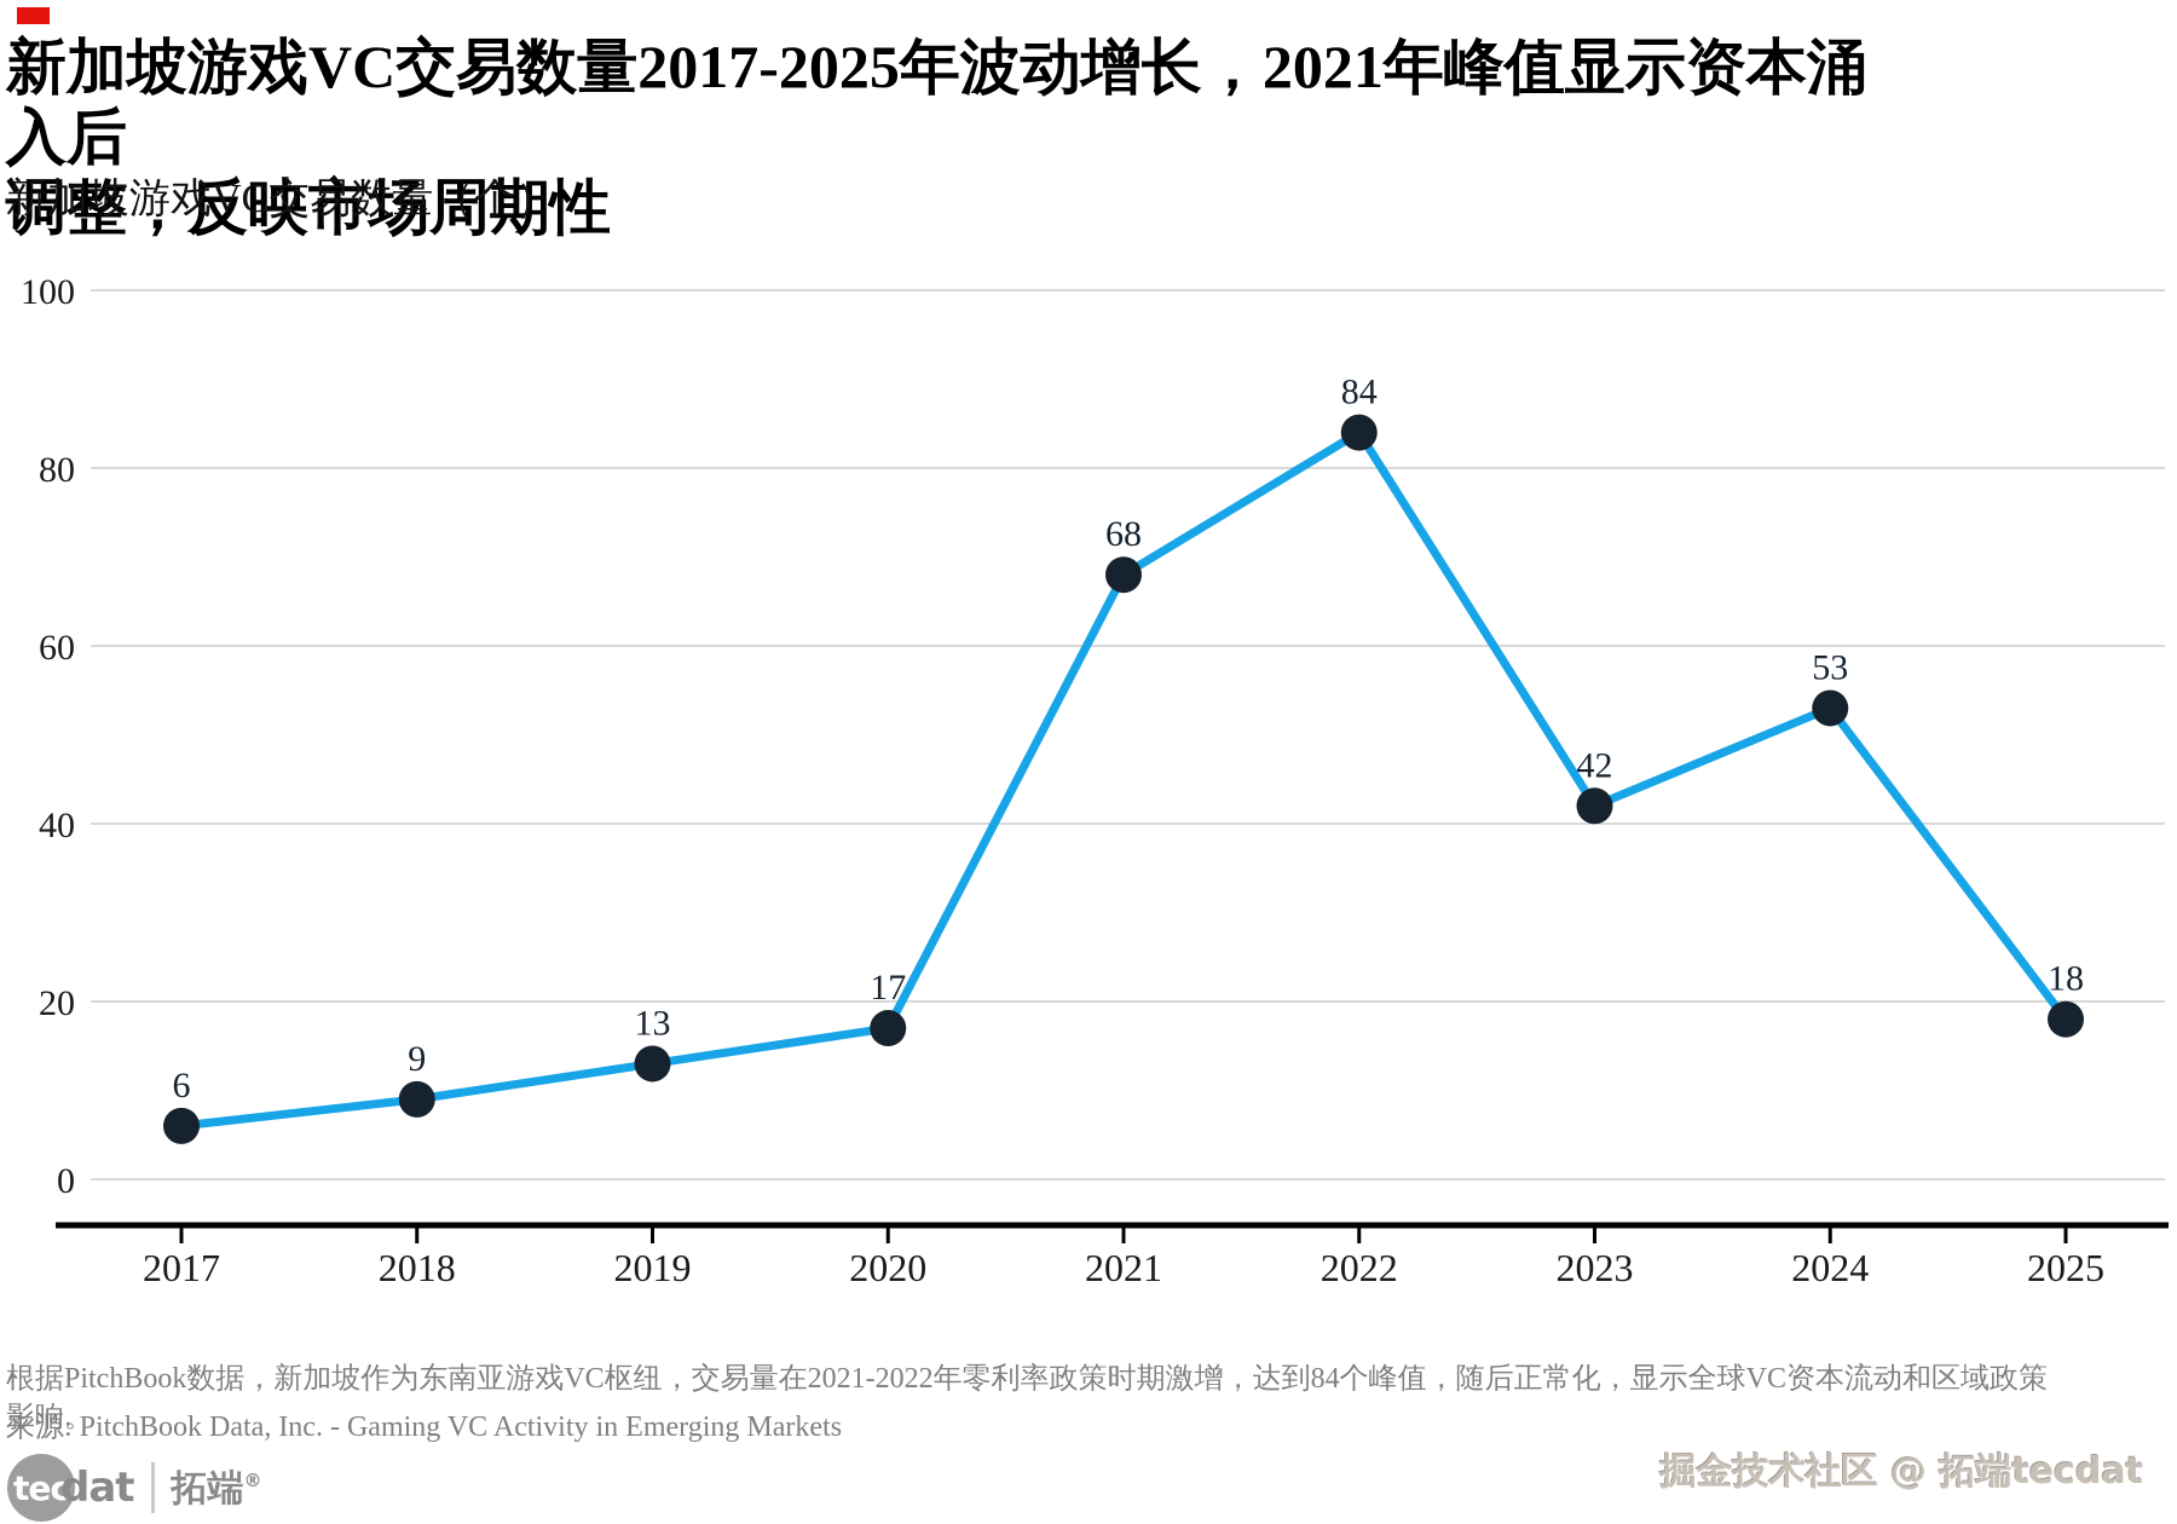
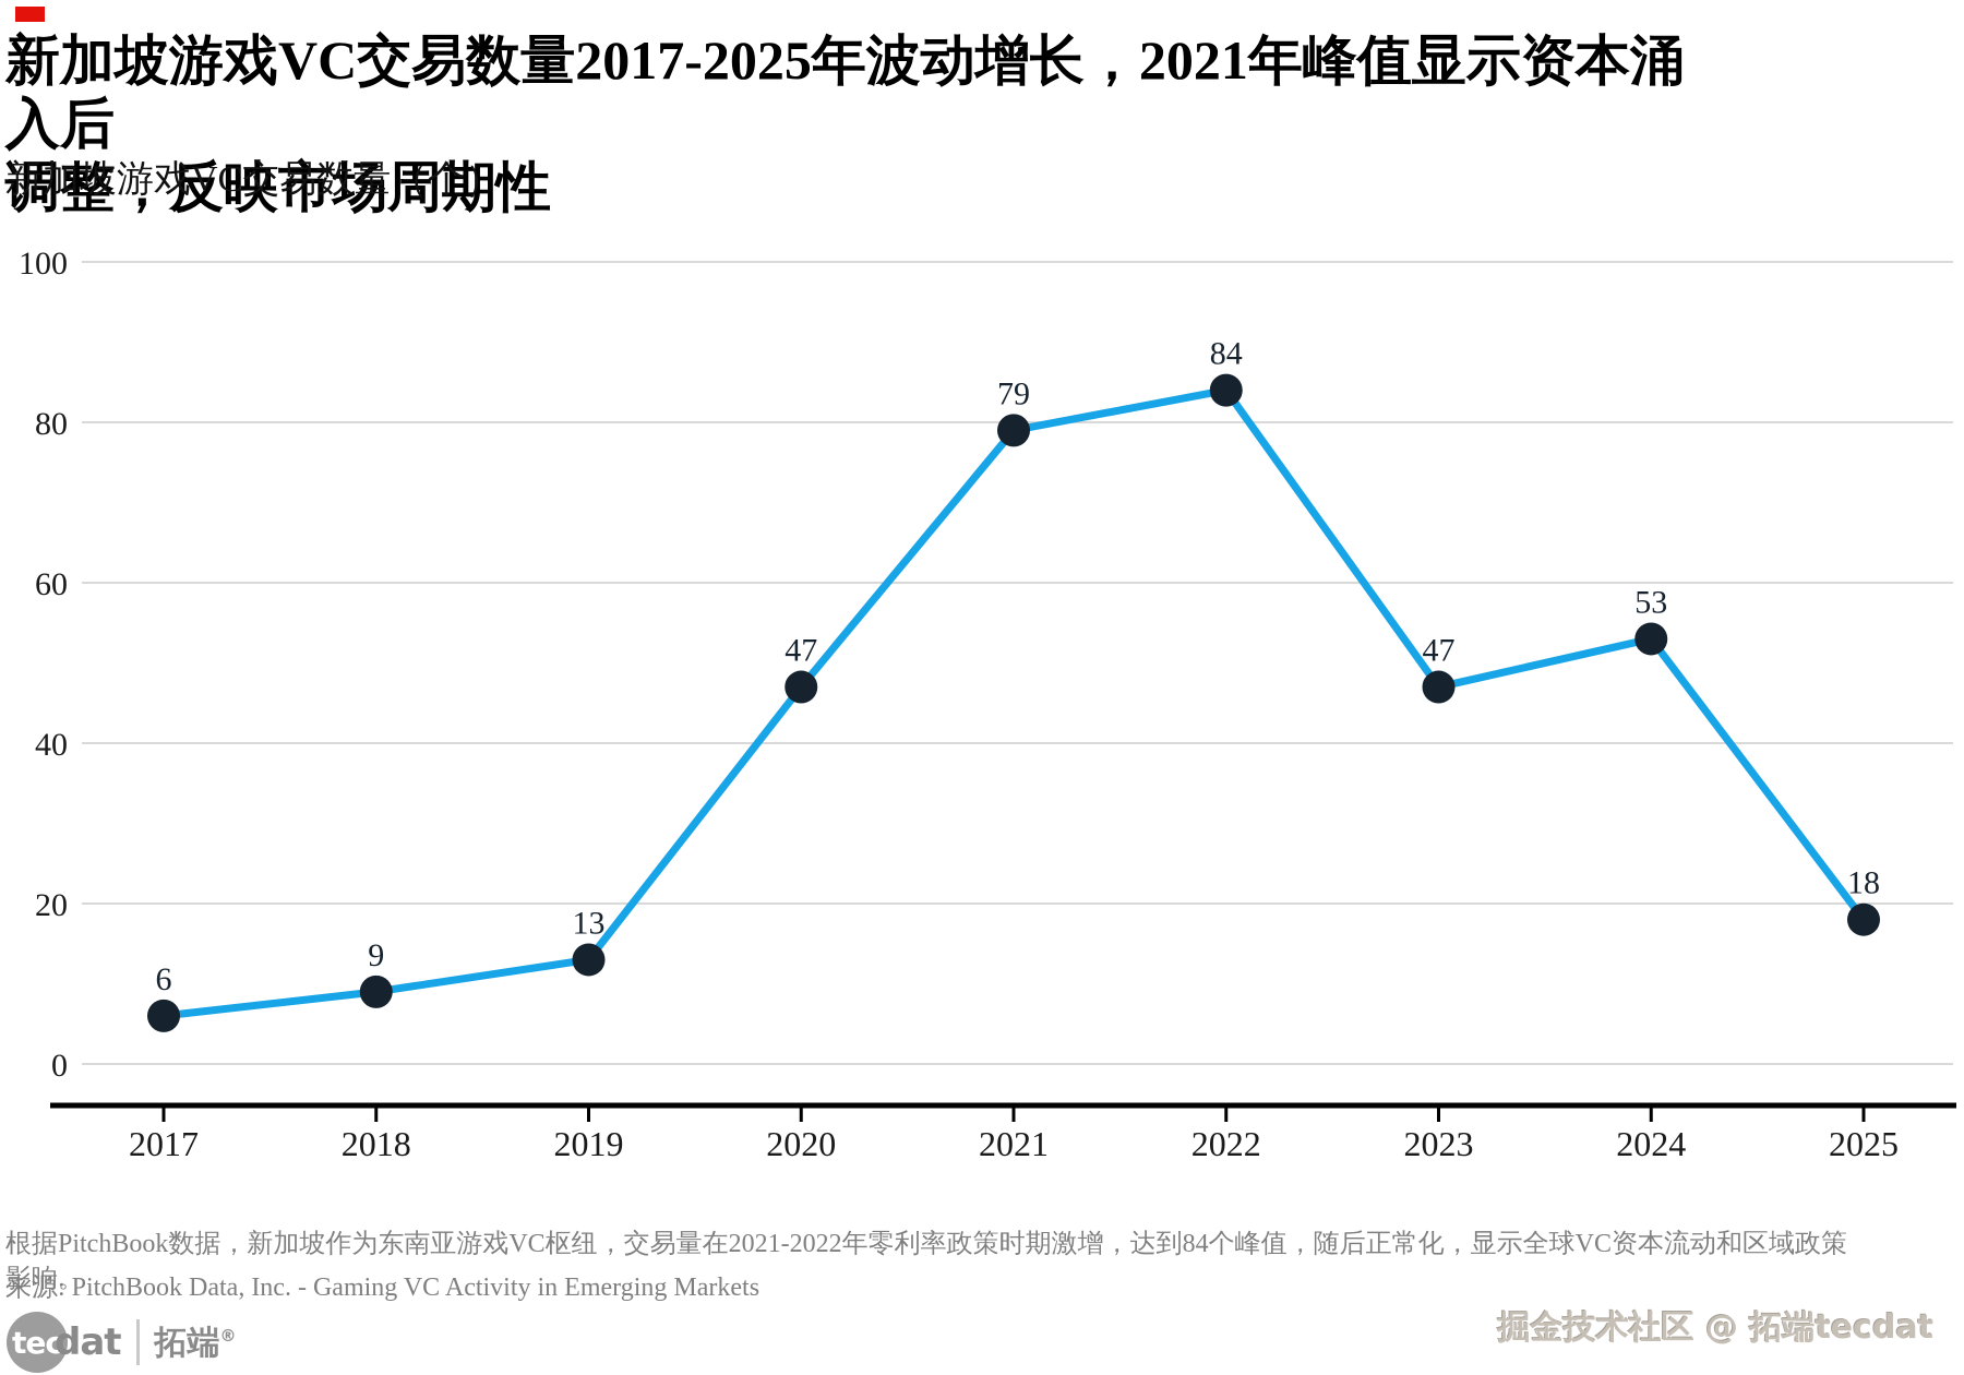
2020: 17 -> 47
2021: 68 -> 79
2023: 42 -> 47
